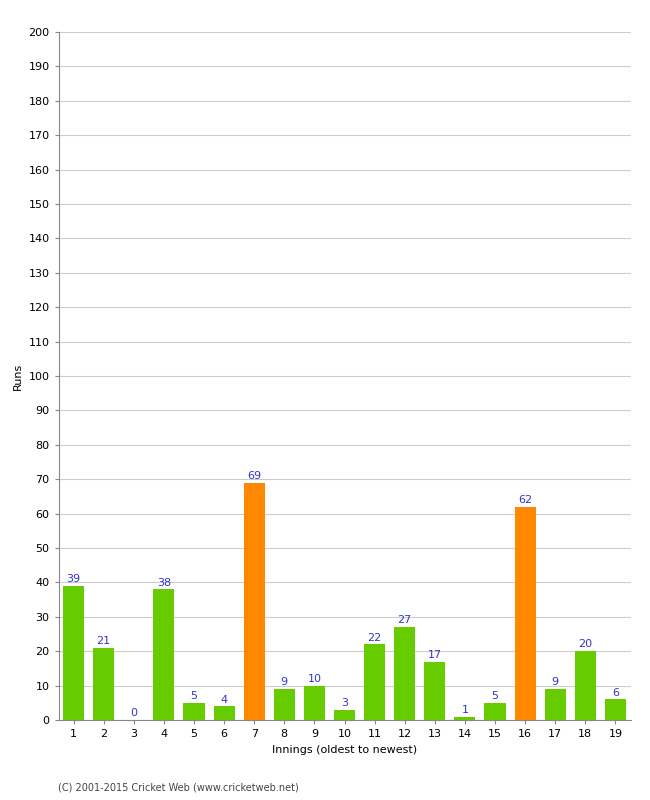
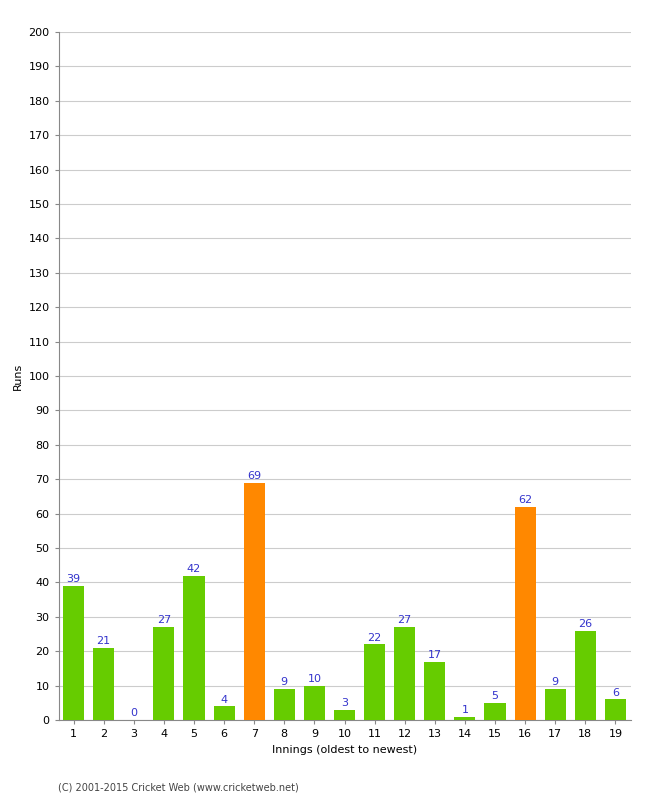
4: 38 -> 27
5: 5 -> 42
18: 20 -> 26
